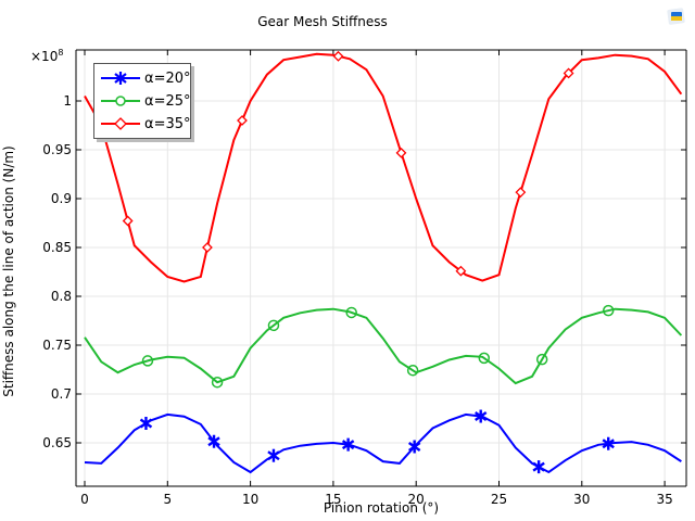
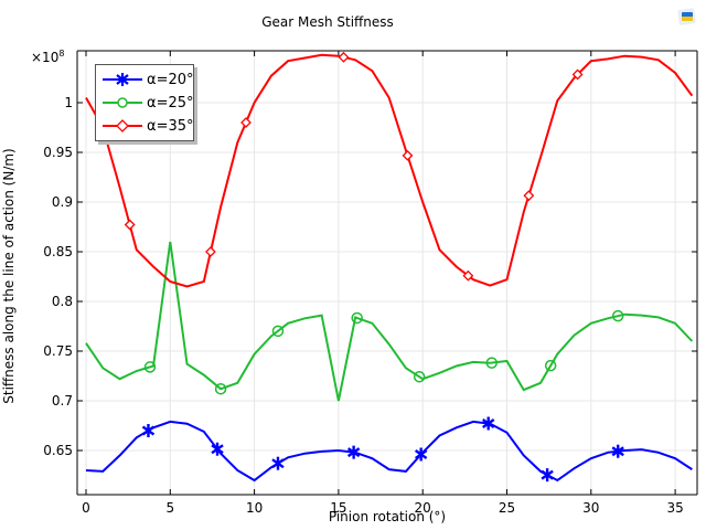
α=25°/5: 0.74 -> 0.86
α=25°/15: 0.79 -> 0.70
α=25°/25: 0.73 -> 0.74
